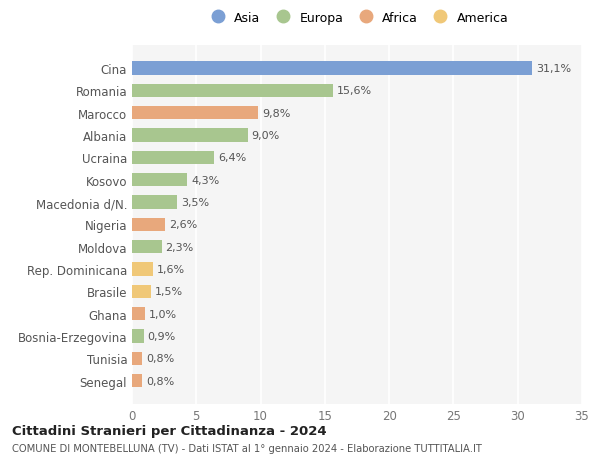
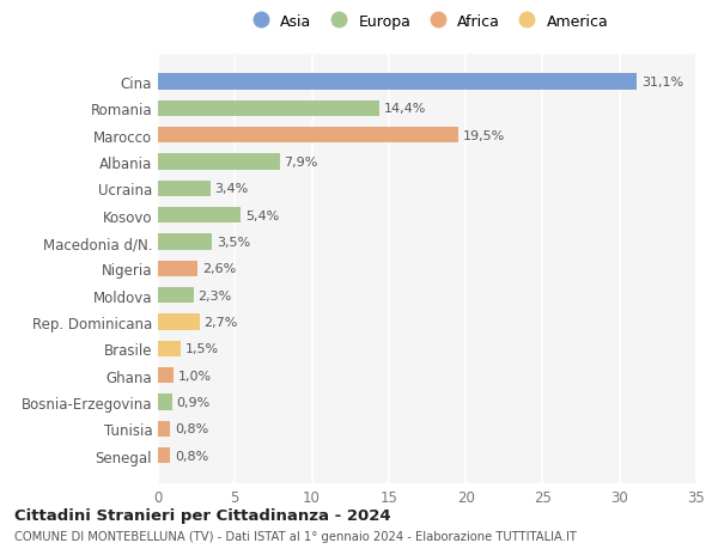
Romania: 15,6% -> 14,4%
Marocco: 9,8% -> 19,5%
Albania: 9,0% -> 7,9%
Ucraina: 6,4% -> 3,4%
Kosovo: 4,3% -> 5,4%
Rep. Dominicana: 1,6% -> 2,7%
